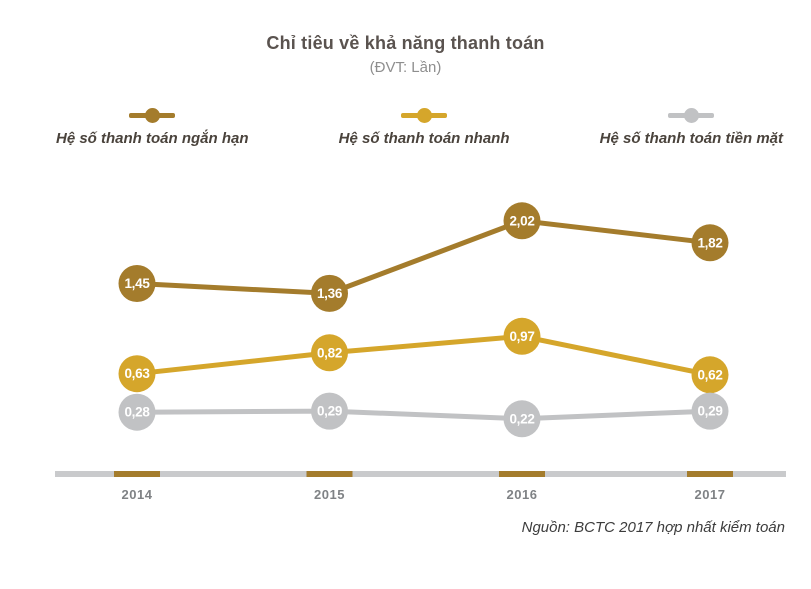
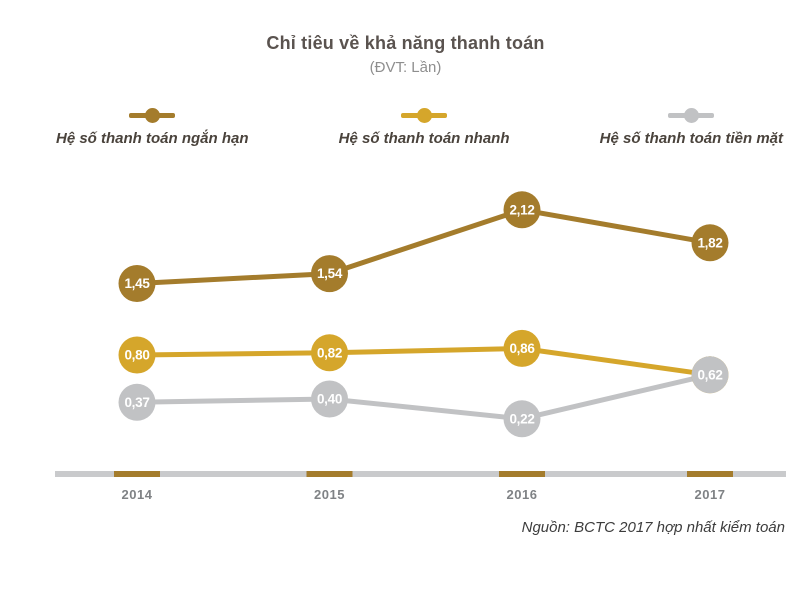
Hệ số thanh toán nhanh/2014: 0,63 -> 0,80
Hệ số thanh toán tiền mặt/2014: 0,28 -> 0,37
Hệ số thanh toán ngắn hạn/2015: 1,36 -> 1,54
Hệ số thanh toán tiền mặt/2015: 0,29 -> 0,40
Hệ số thanh toán ngắn hạn/2016: 2,02 -> 2,12
Hệ số thanh toán nhanh/2016: 0,97 -> 0,86
Hệ số thanh toán tiền mặt/2017: 0,29 -> 0,62
